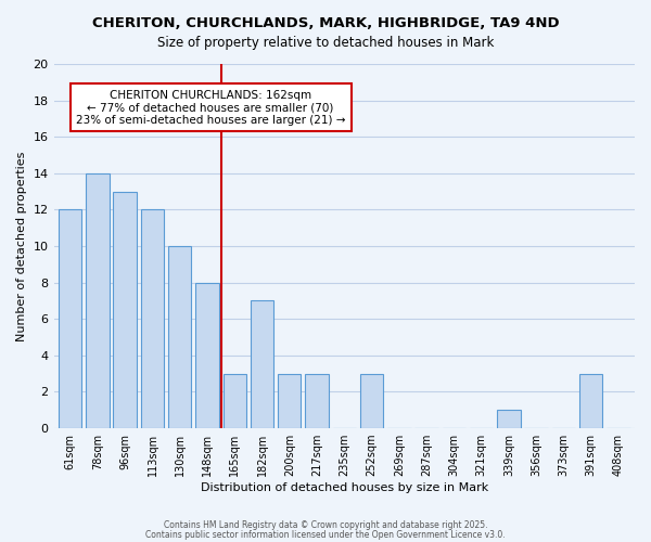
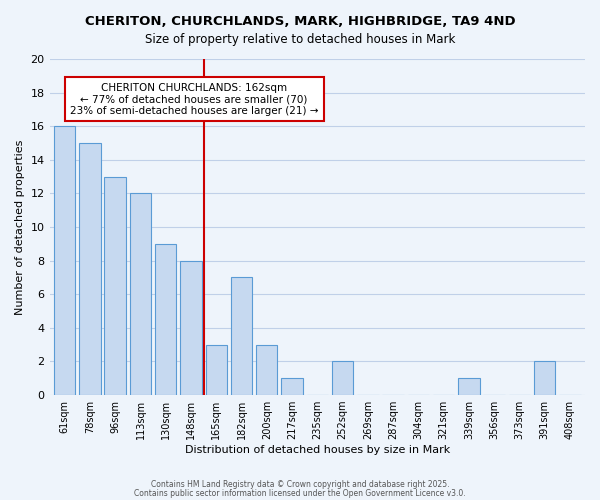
61sqm: 12 -> 16
78sqm: 14 -> 15
130sqm: 10 -> 9
217sqm: 3 -> 1
252sqm: 3 -> 2
391sqm: 3 -> 2
